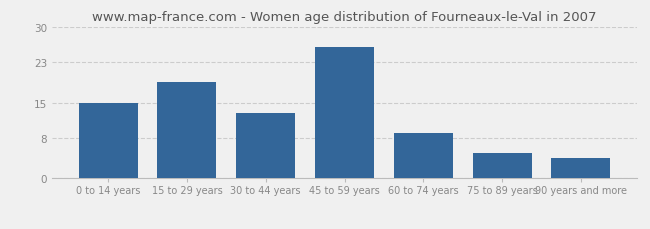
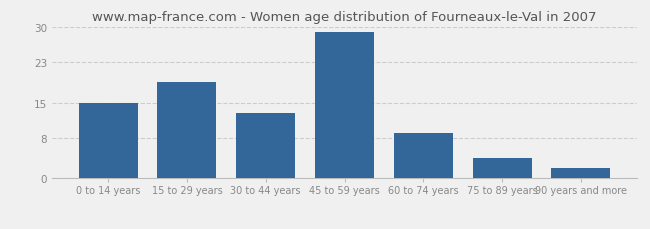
45 to 59 years: 26 -> 29
75 to 89 years: 5 -> 4
90 years and more: 4 -> 2
